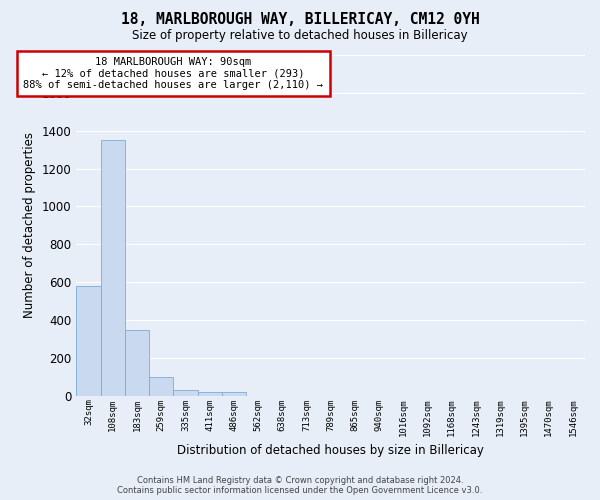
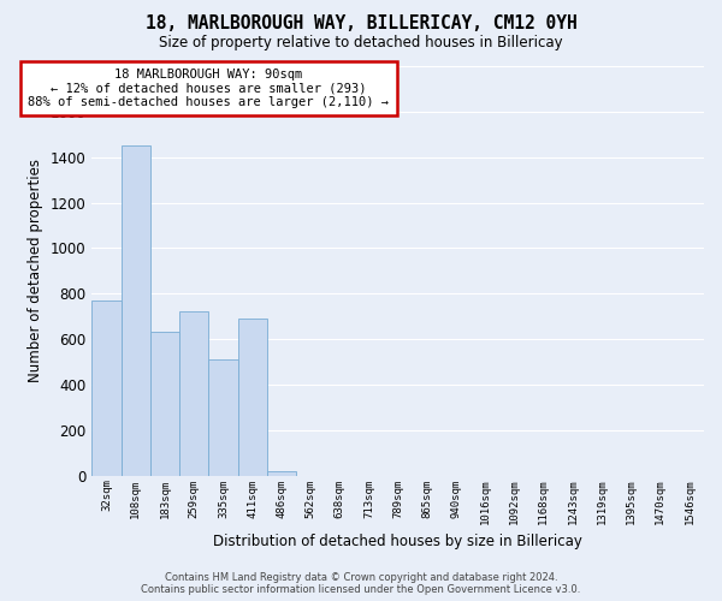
32sqm: 580 -> 770
108sqm: 1350 -> 1450
183sqm: 350 -> 630
259sqm: 100 -> 720
335sqm: 30 -> 510
411sqm: 20 -> 690
